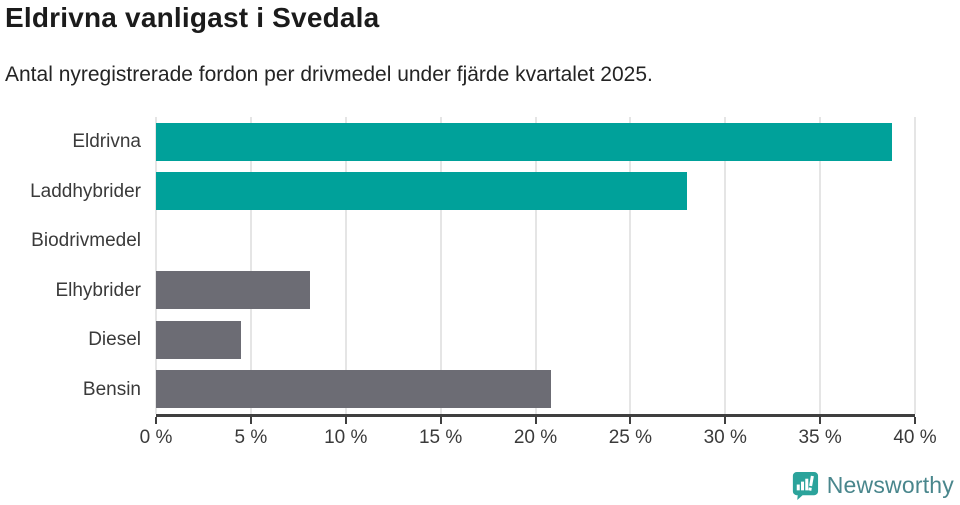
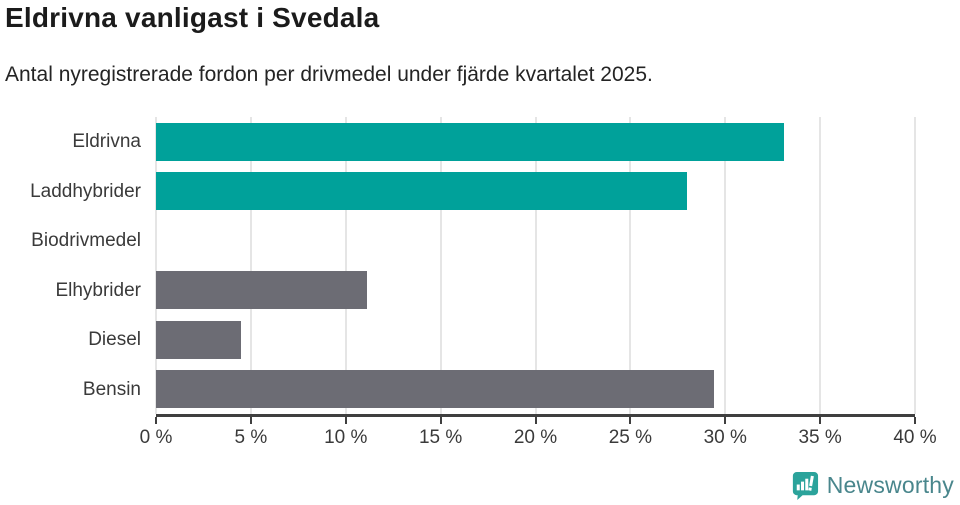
Eldrivna: 38.8% -> 33.1%
Elhybrider: 8.1% -> 11.1%
Bensin: 20.8% -> 29.4%
